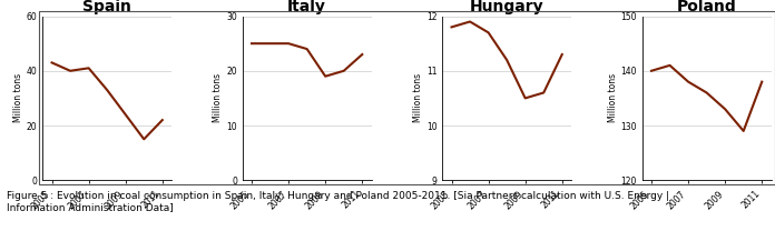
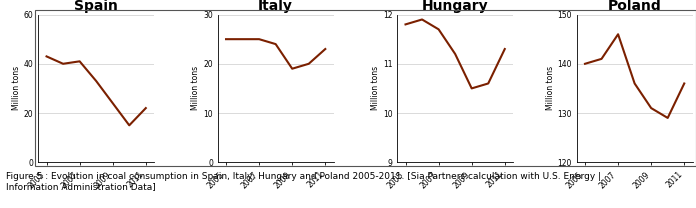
Poland/2007: 138 -> 146
Poland/2009: 133 -> 131
Poland/2011: 138 -> 136
